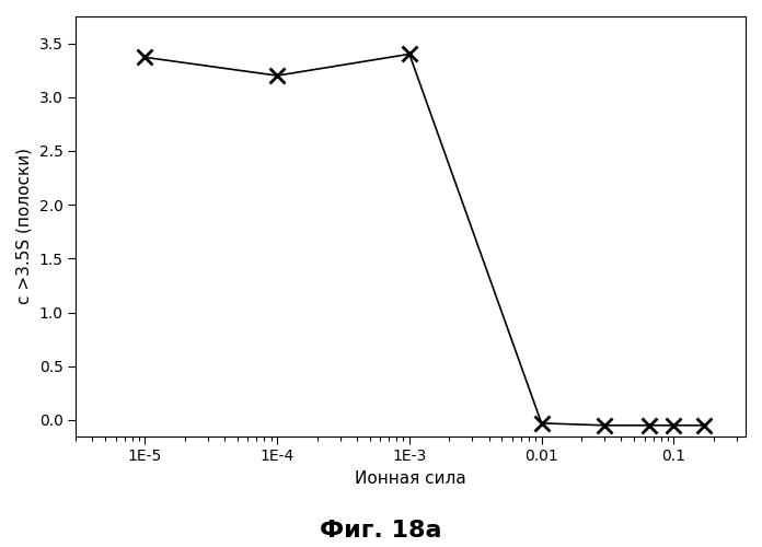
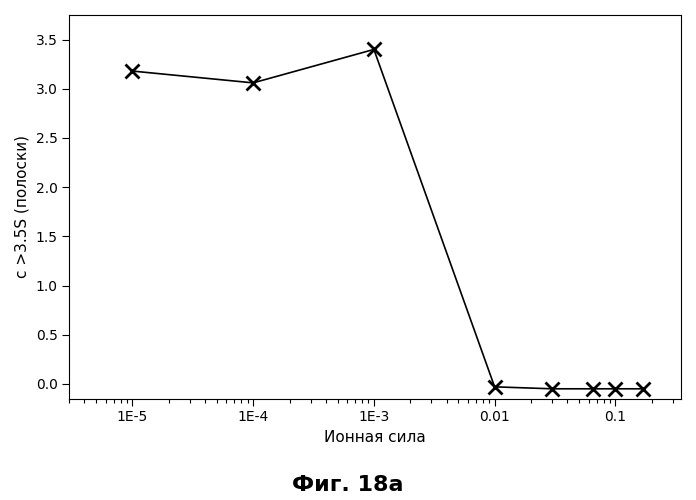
1E-5: 3.37 -> 3.18
1E-4: 3.20 -> 3.06
